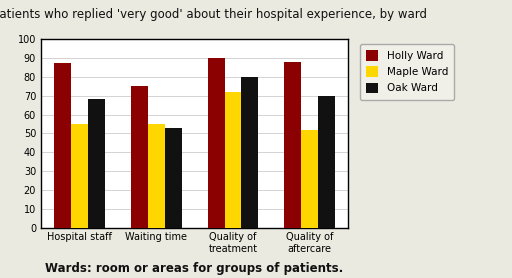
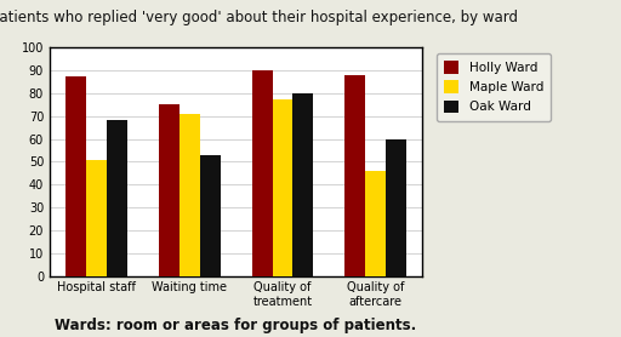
Maple Ward/Hospital staff: 55 -> 51
Maple Ward/Waiting time: 55 -> 71
Maple Ward/Quality of treatment: 72 -> 77
Maple Ward/Quality of aftercare: 52 -> 46
Oak Ward/Quality of aftercare: 70 -> 60
